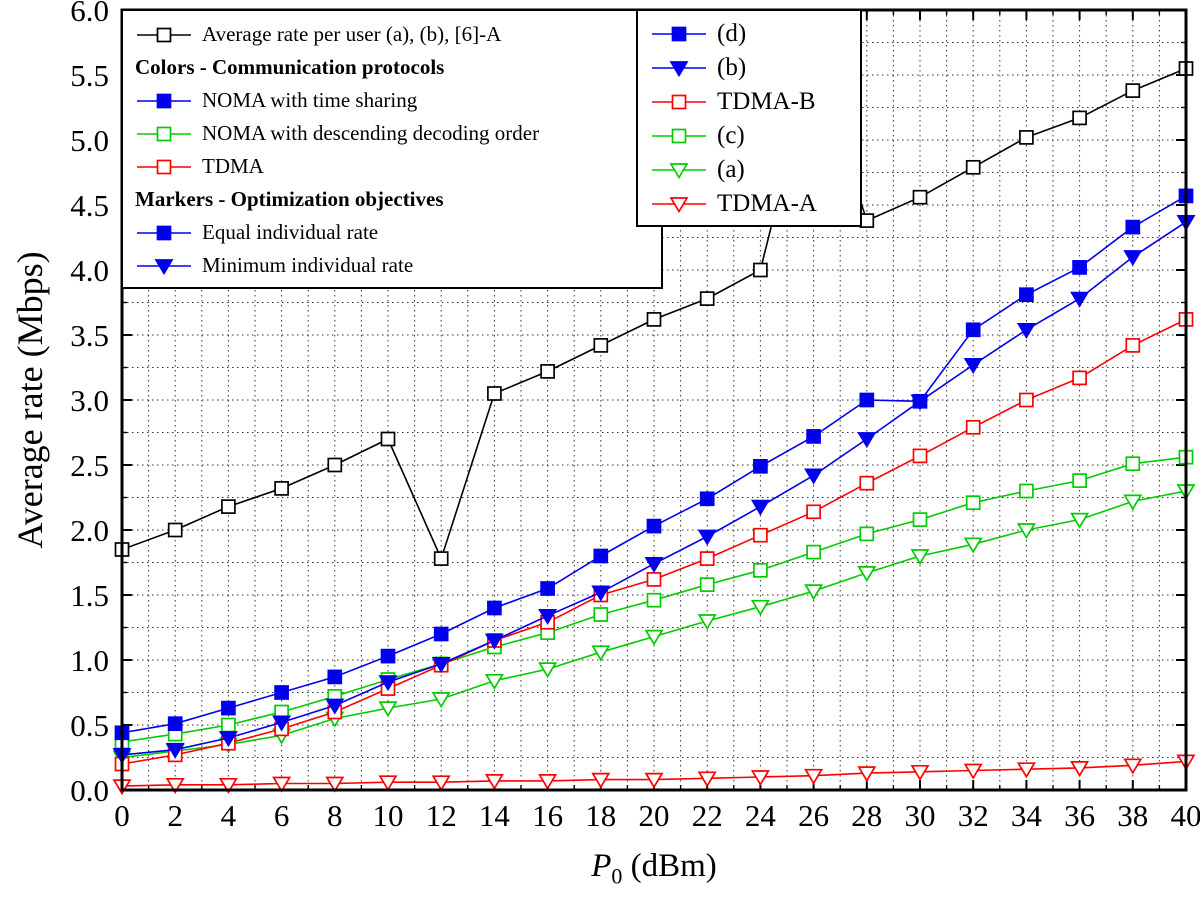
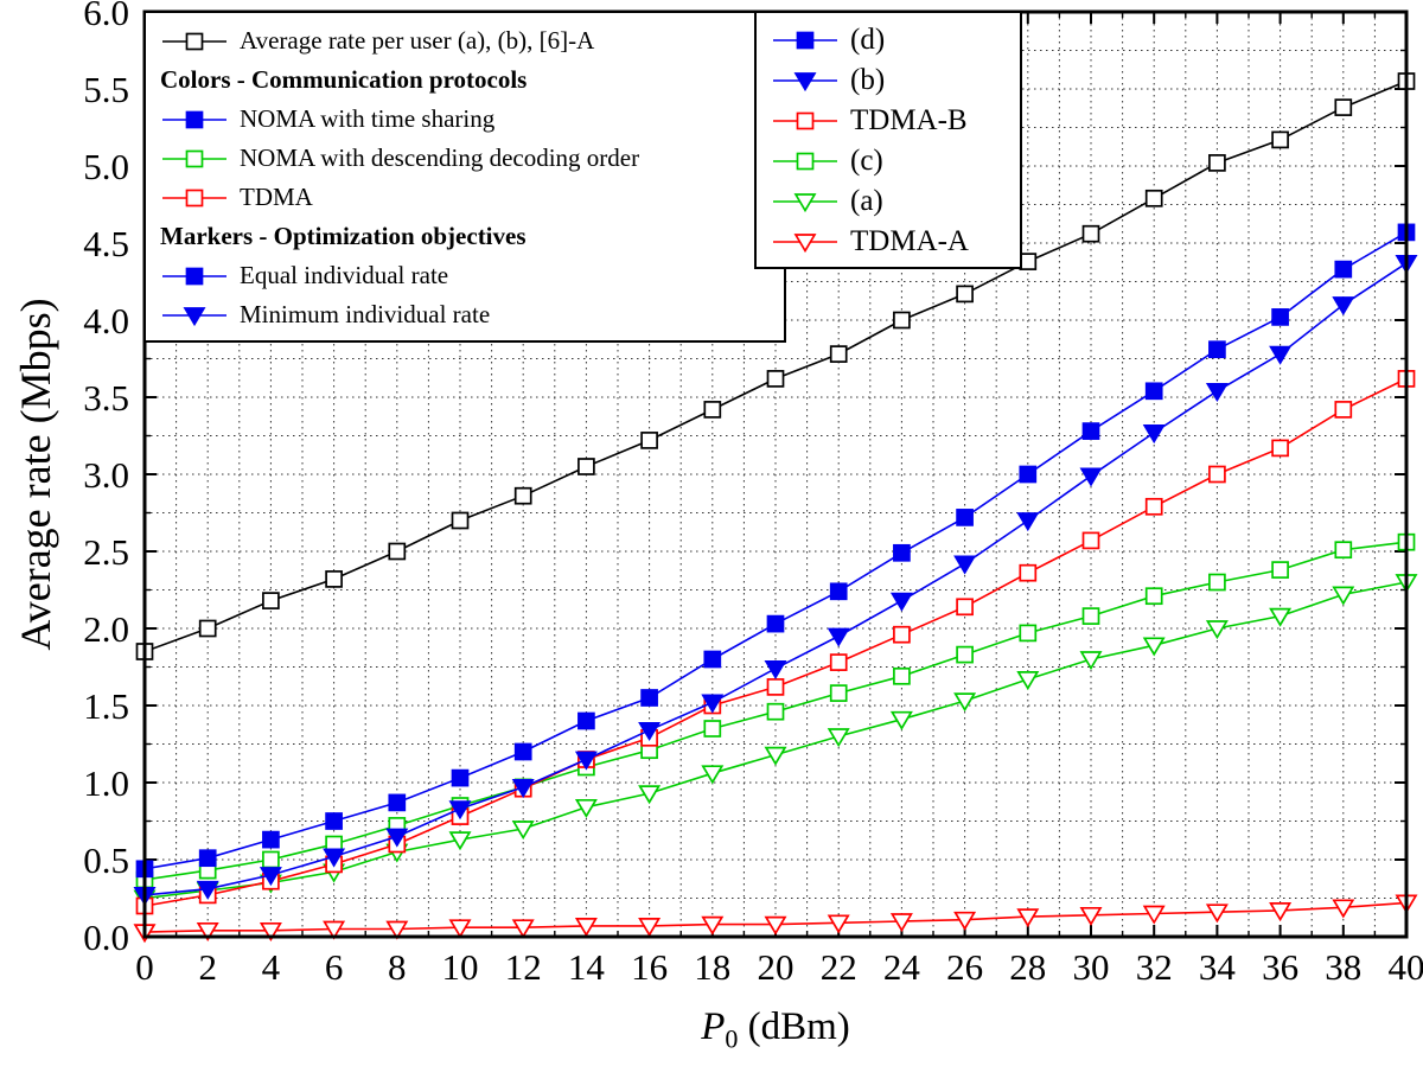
Average rate per user (a), (b), [6]-A/12: 1.78 -> 2.86
Average rate per user (a), (b), [6]-A/26: 5.64 -> 4.17
(d)/30: 2.99 -> 3.28
